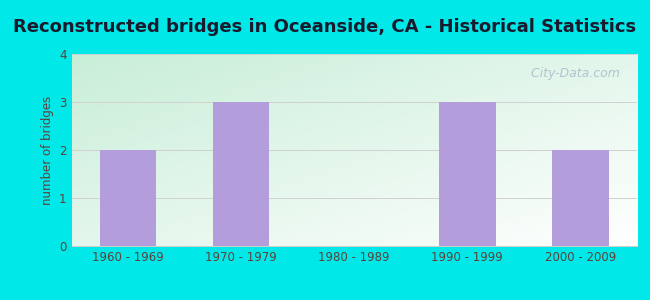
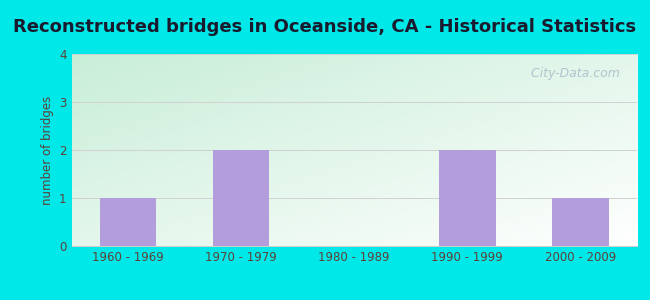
1960 - 1969: 2 -> 1
1970 - 1979: 3 -> 2
1990 - 1999: 3 -> 2
2000 - 2009: 2 -> 1
